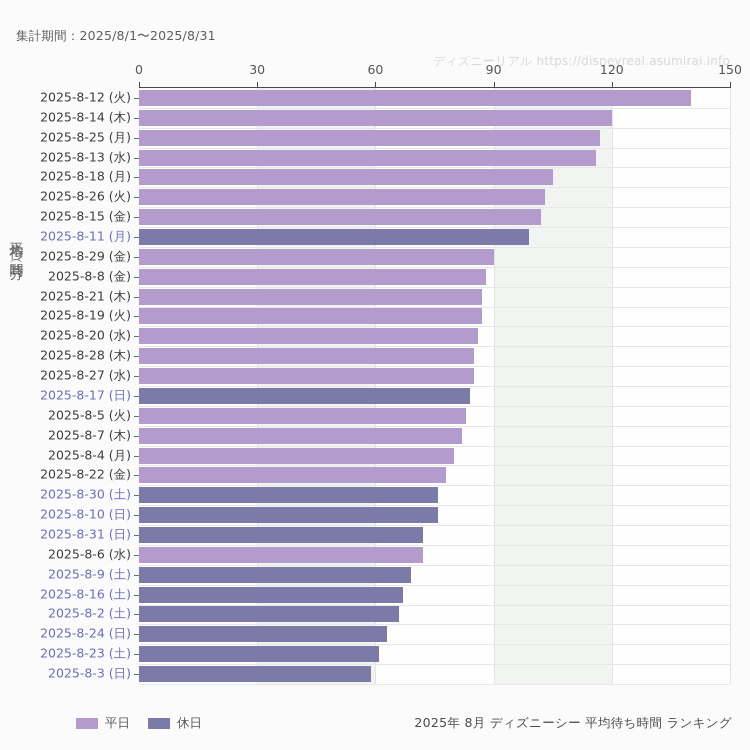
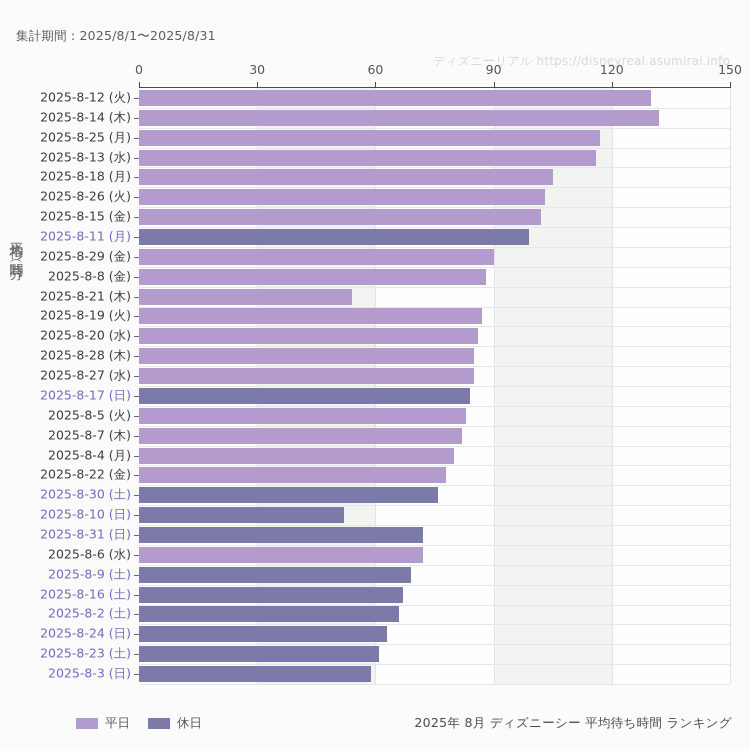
2025-8-12 (火): 140 -> 130
2025-8-14 (木): 120 -> 132
2025-8-21 (木): 87 -> 54
2025-8-10 (日): 76 -> 52
